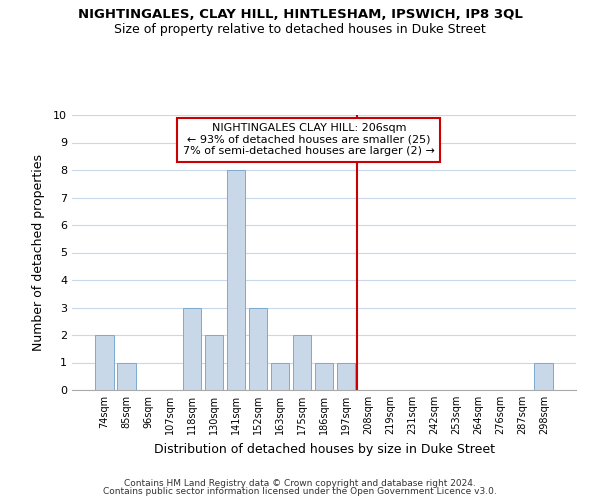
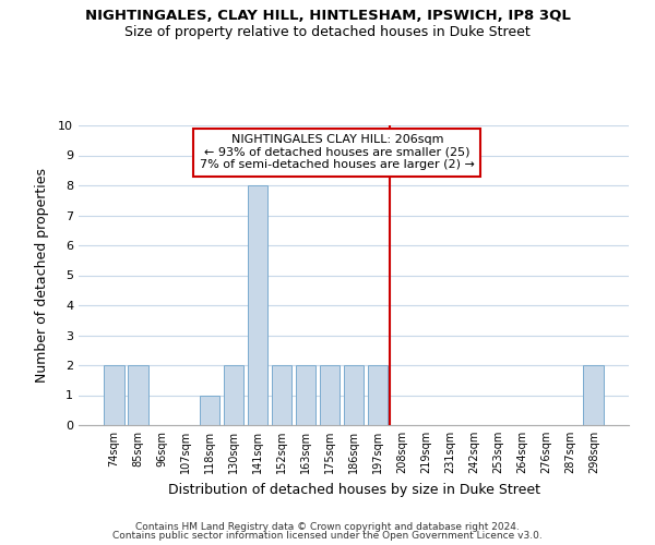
85sqm: 1 -> 2
118sqm: 3 -> 1
152sqm: 3 -> 2
163sqm: 1 -> 2
186sqm: 1 -> 2
197sqm: 1 -> 2
298sqm: 1 -> 2
